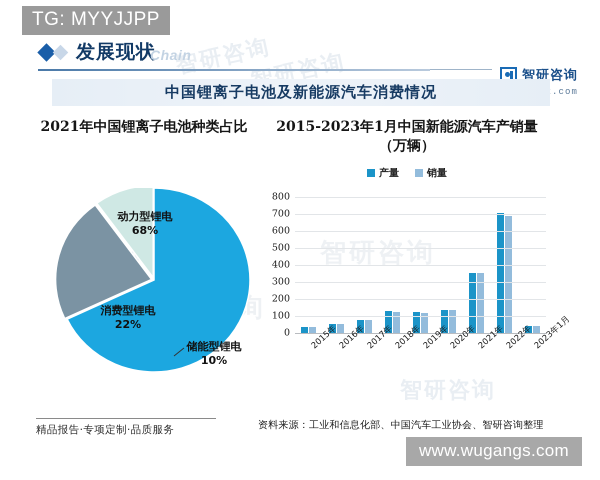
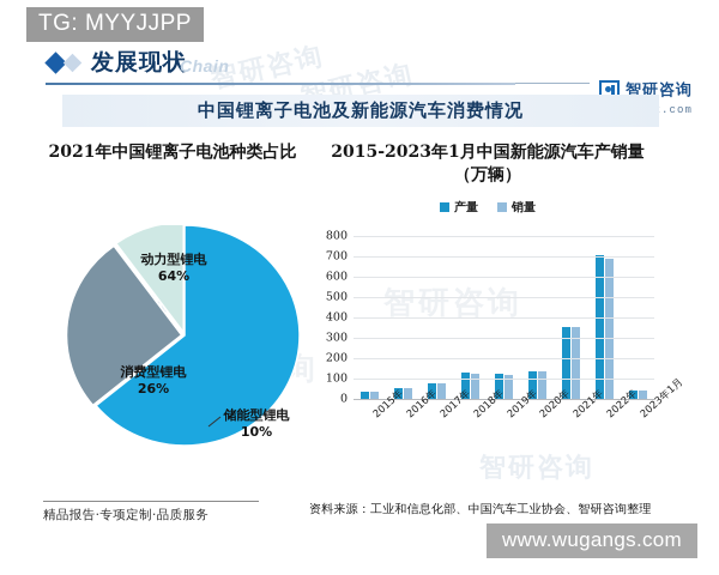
2021年中国锂离子电池种类占比/动力型锂电: 68% -> 64%
2021年中国锂离子电池种类占比/消费型锂电: 22% -> 26%
